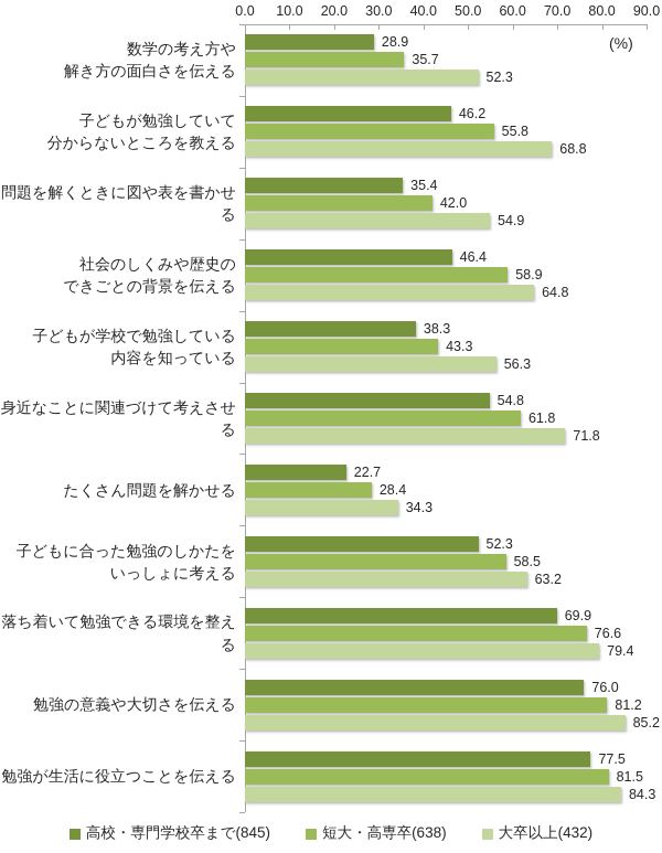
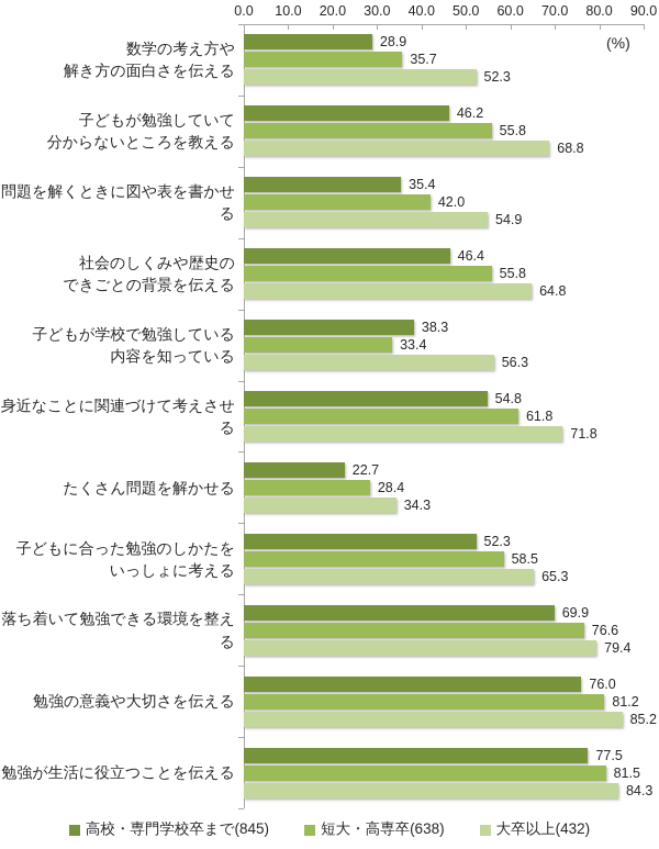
短大・高専卒(638)/社会のしくみや歴史の できごとの背景を伝える: 58.9 -> 55.8
短大・高専卒(638)/子どもが学校で勉強している 内容を知っている: 43.3 -> 33.4
大卒以上(432)/子どもに合った勉強のしかたを いっしょに考える: 63.2 -> 65.3
